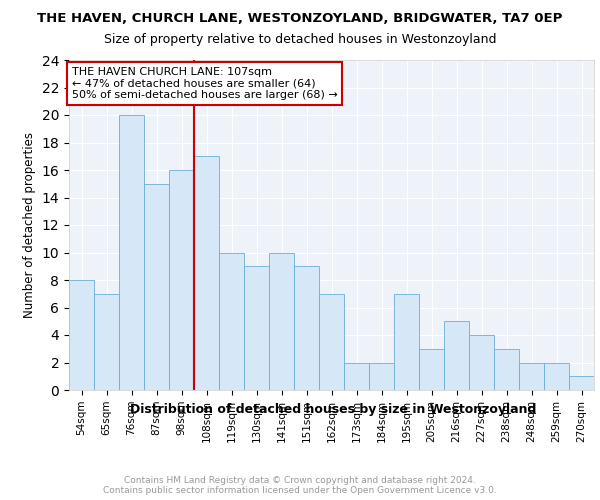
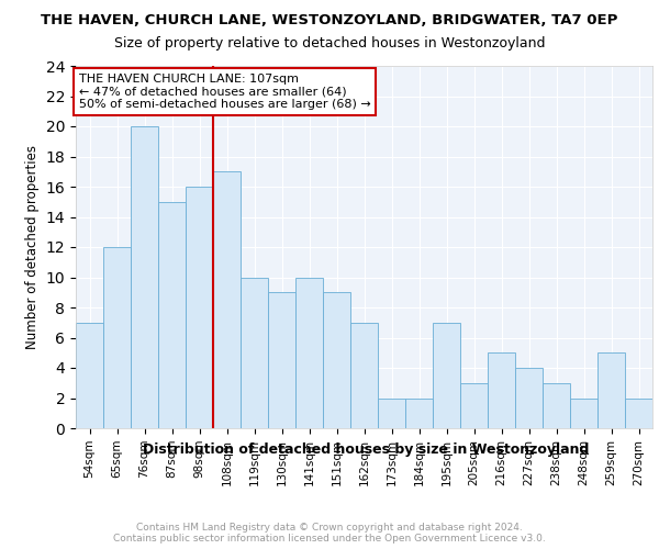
54sqm: 8 -> 7
65sqm: 7 -> 12
259sqm: 2 -> 5
270sqm: 1 -> 2
